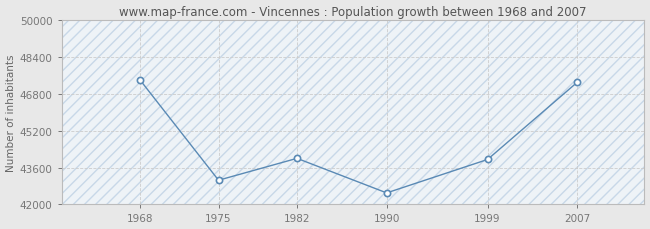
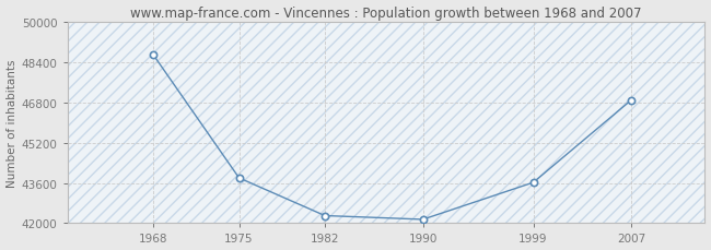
1968: 47400 -> 48700
1975: 43050 -> 43800
1982: 44000 -> 42300
1990: 42500 -> 42150
1999: 43950 -> 43620
2007: 47300 -> 46900
